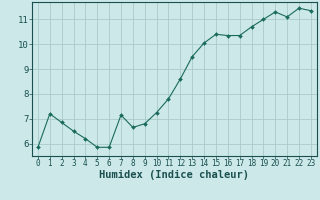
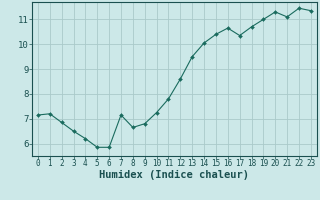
0: 5.85 -> 7.15
16: 10.35 -> 10.65
